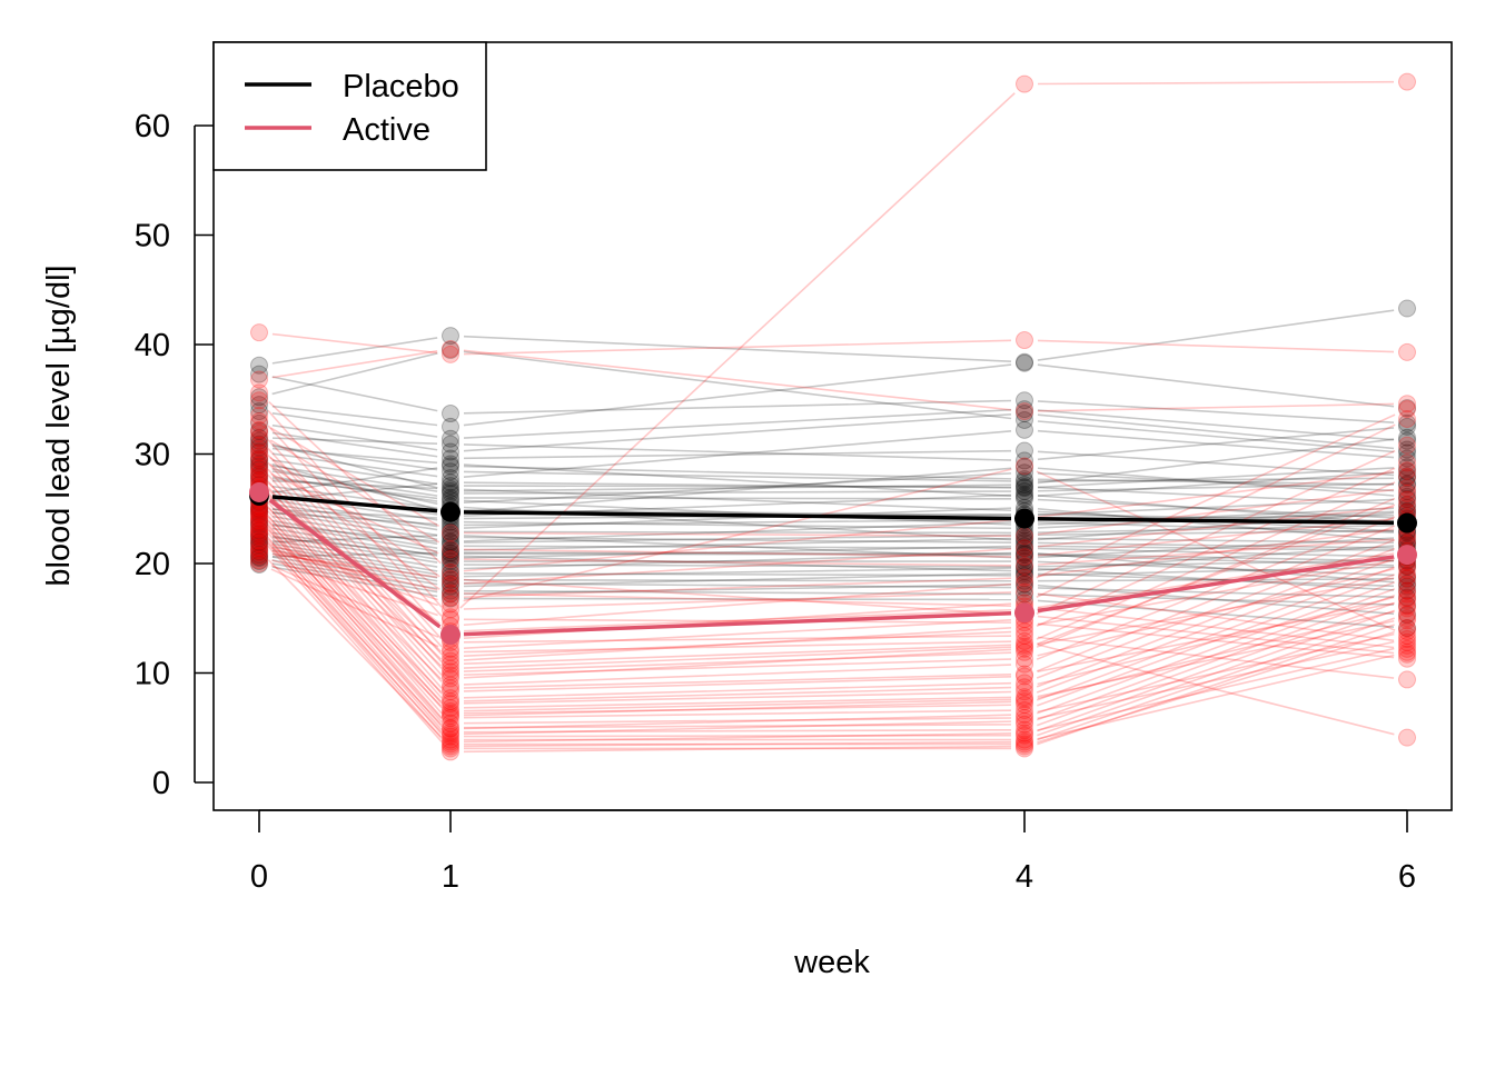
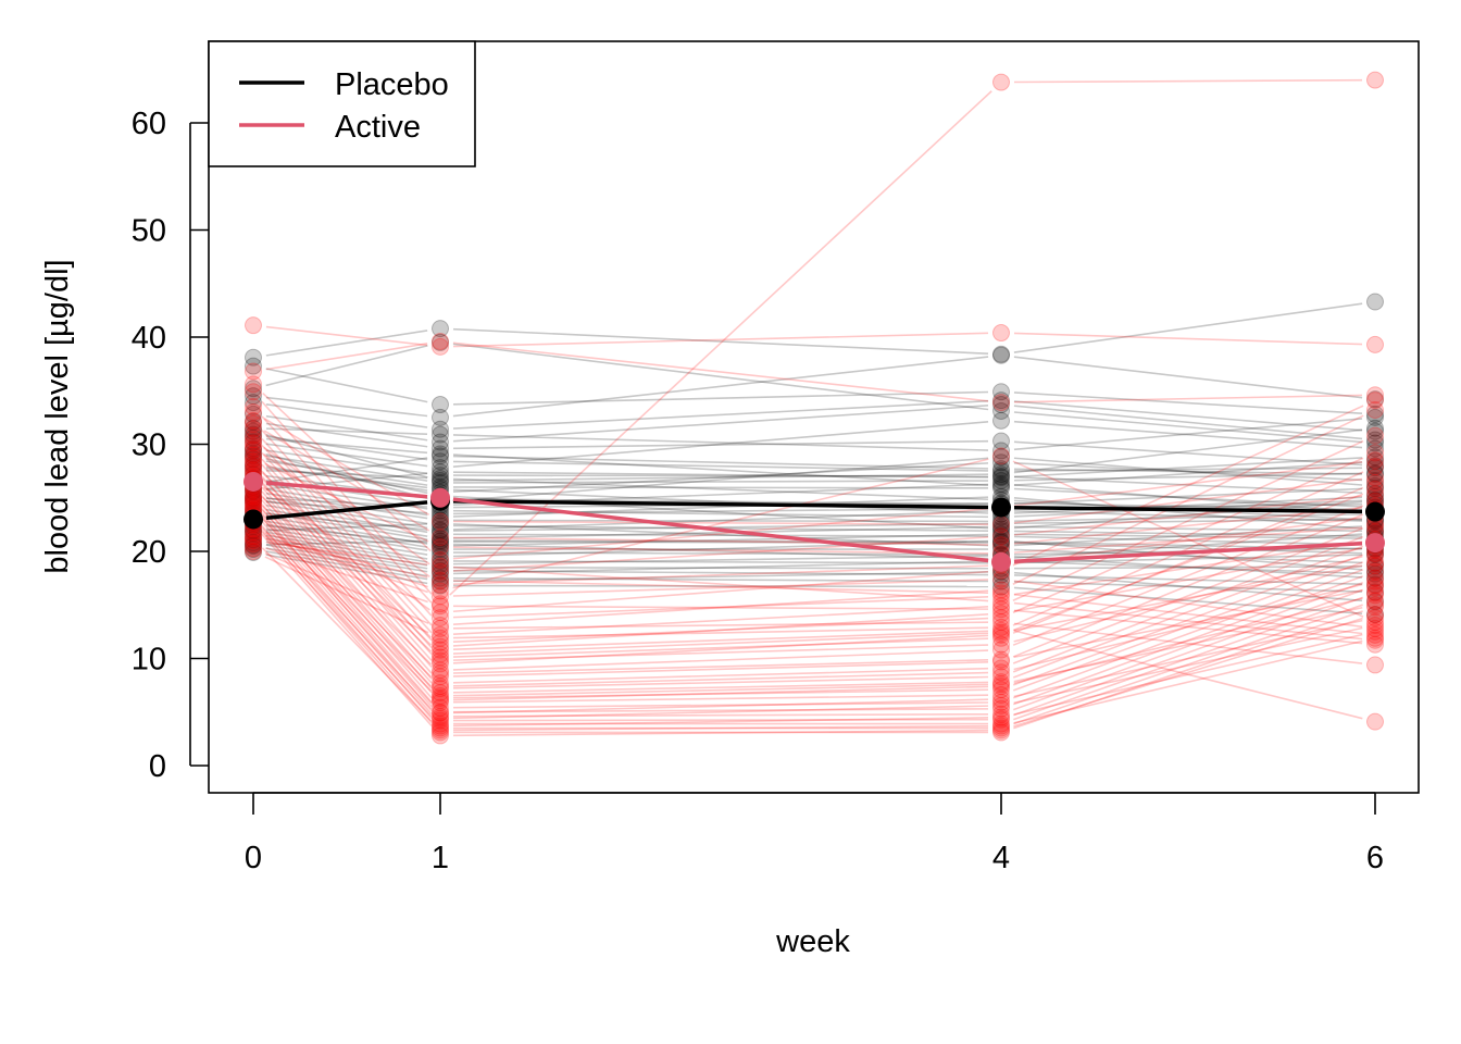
Placebo/0: 26 -> 23
Active/1: 14 -> 25
Active/4: 16 -> 19
